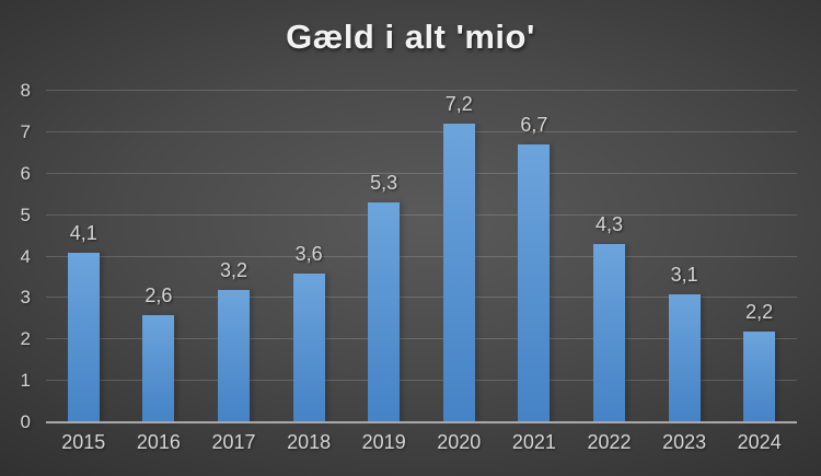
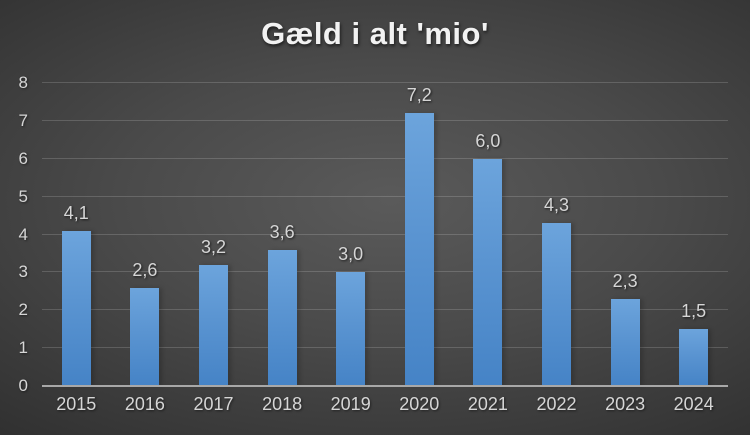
2019: 5,3 -> 3,0
2021: 6,7 -> 6,0
2023: 3,1 -> 2,3
2024: 2,2 -> 1,5
